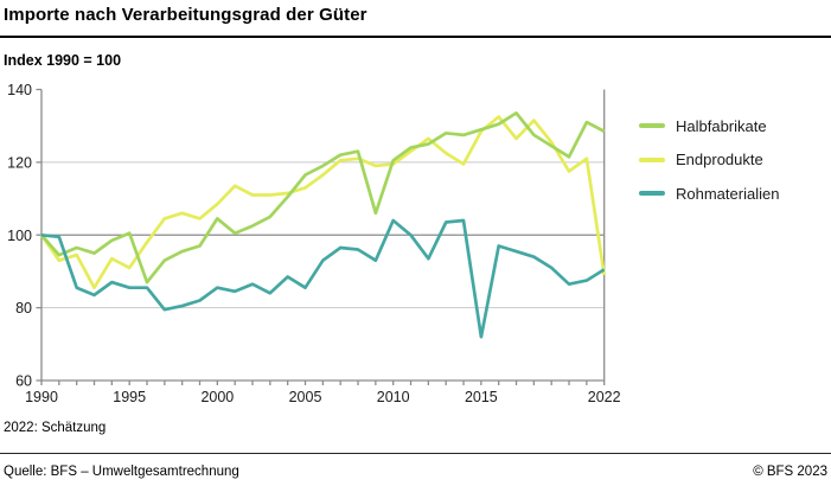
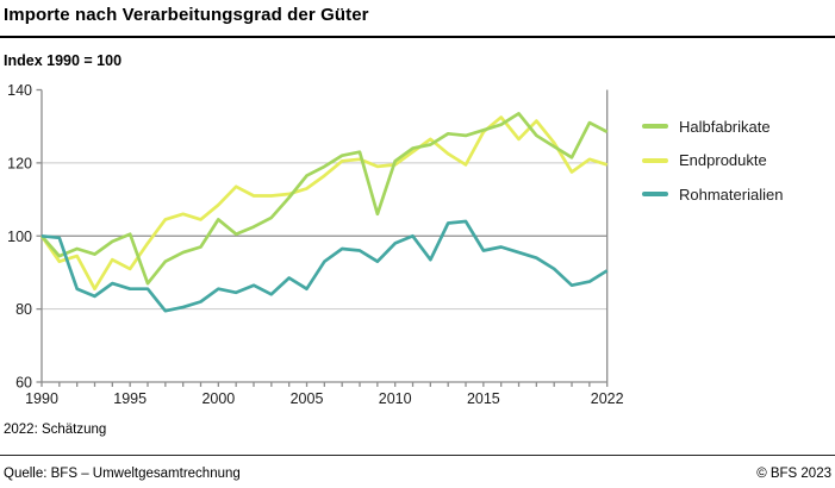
Rohmaterialien/2010: 104 -> 98
Rohmaterialien/2015: 72 -> 96
Endprodukte/2022: 89 -> 120
